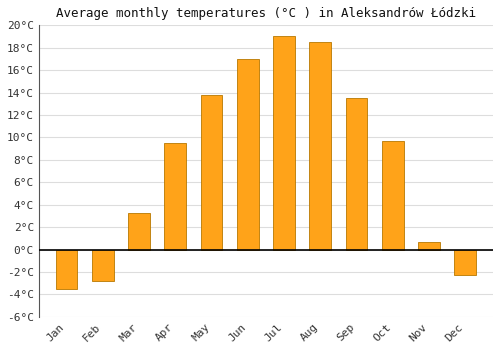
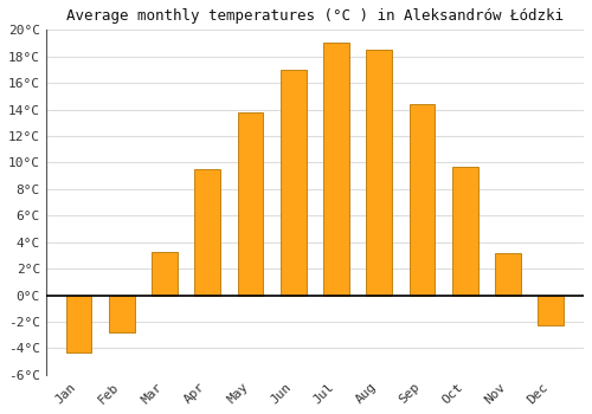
Jan: -3.5°C -> -4.3°C
Sep: 13.5°C -> 14.4°C
Nov: 0.7°C -> 3.2°C
